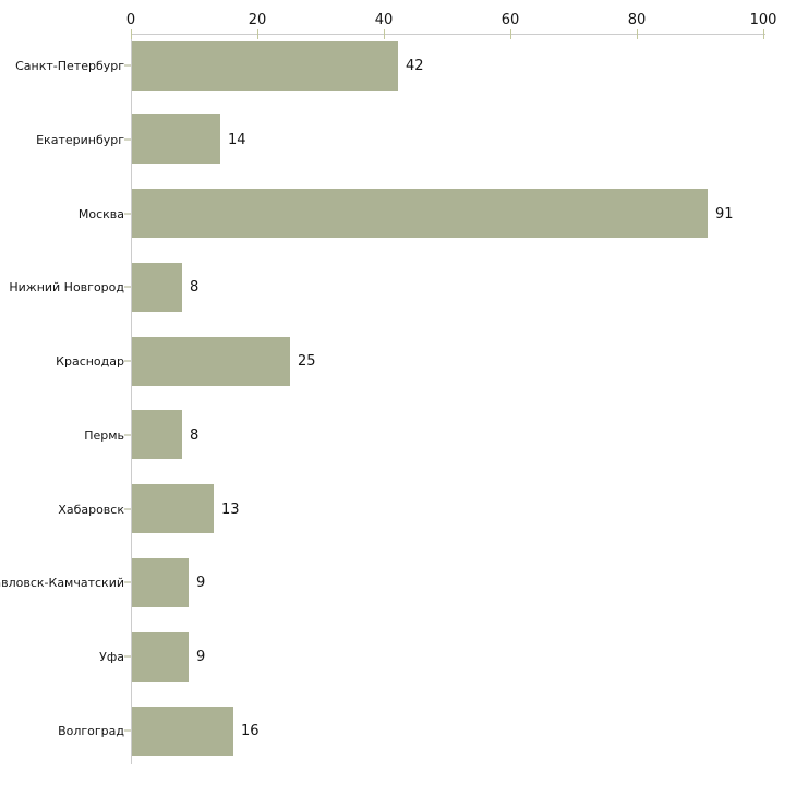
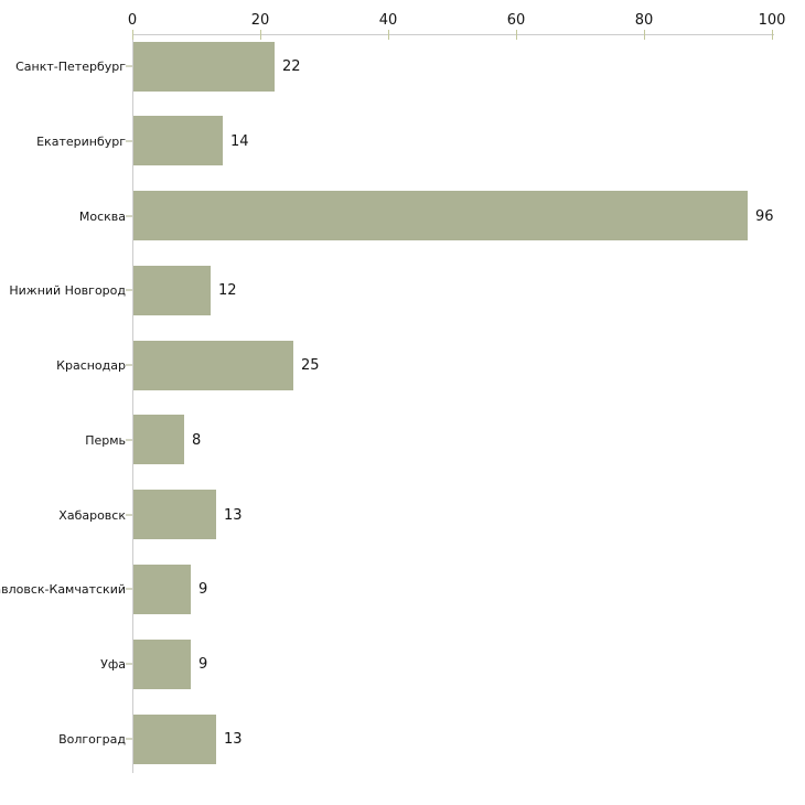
Санкт-Петербург: 42 -> 22
Москва: 91 -> 96
Нижний Новгород: 8 -> 12
Волгоград: 16 -> 13
